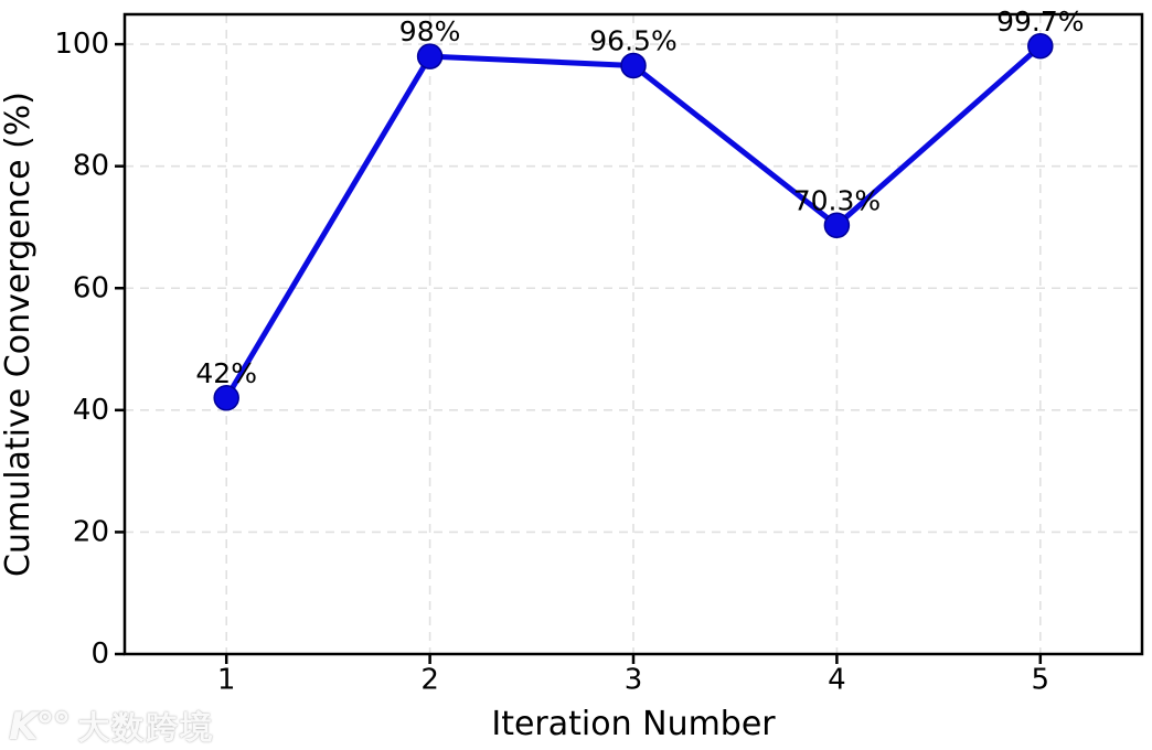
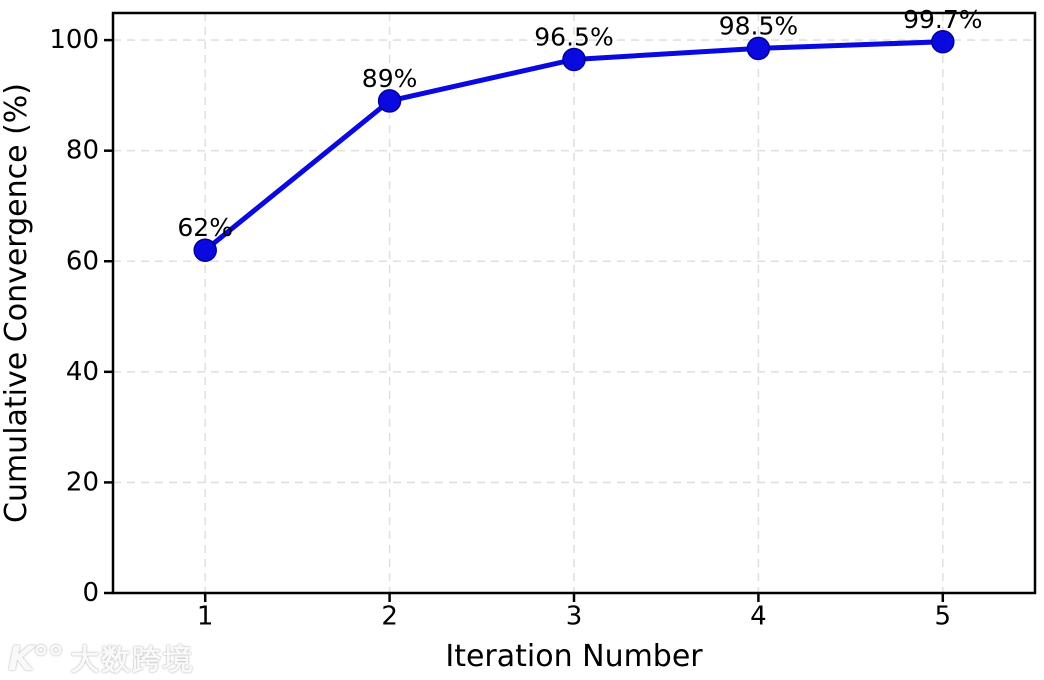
1: 42% -> 62%
2: 98% -> 89%
4: 70.3% -> 98.5%
